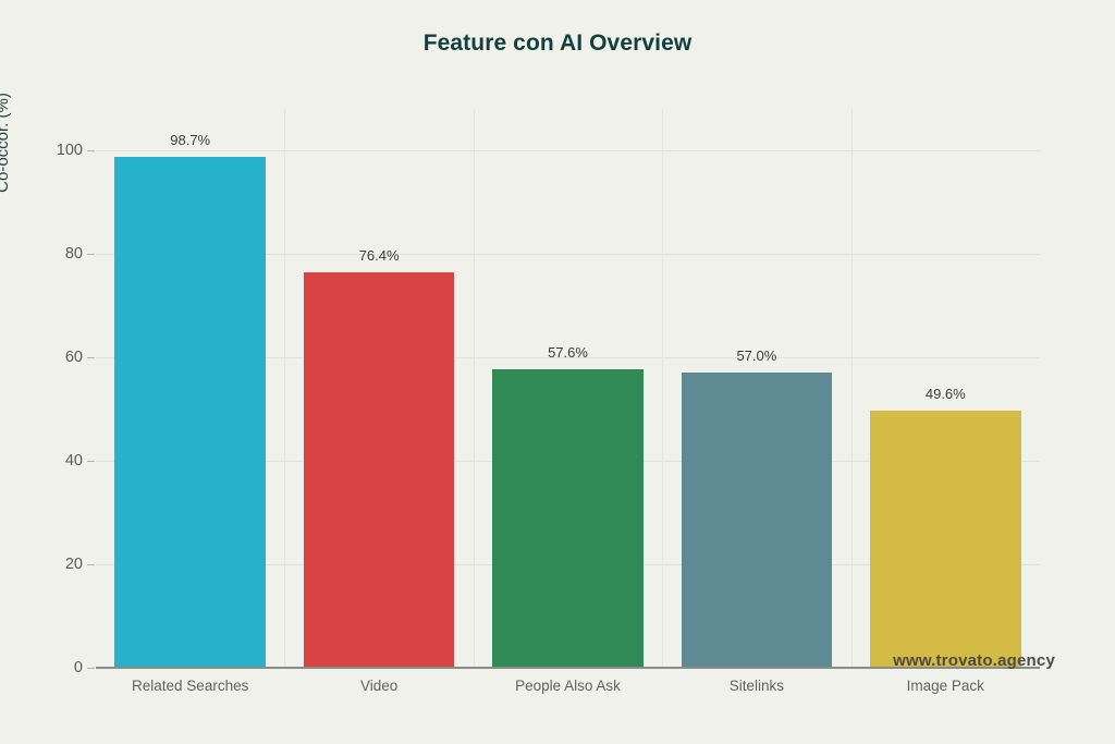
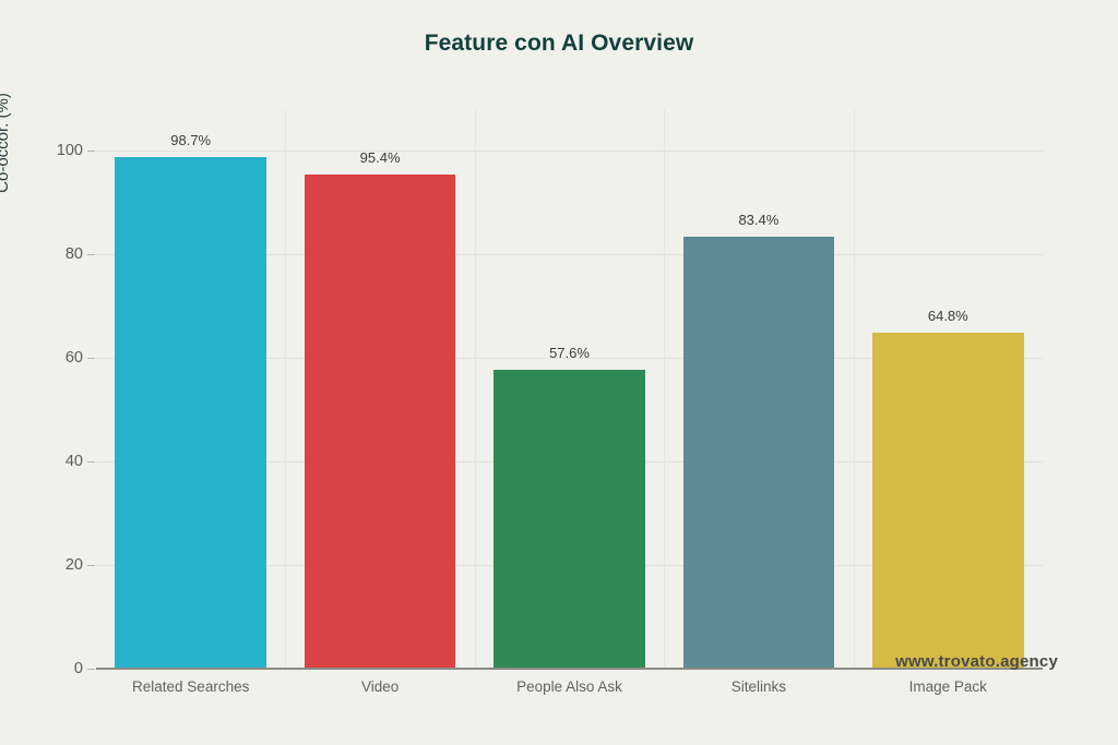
Video: 76.4% -> 95.4%
Sitelinks: 57.0% -> 83.4%
Image Pack: 49.6% -> 64.8%
